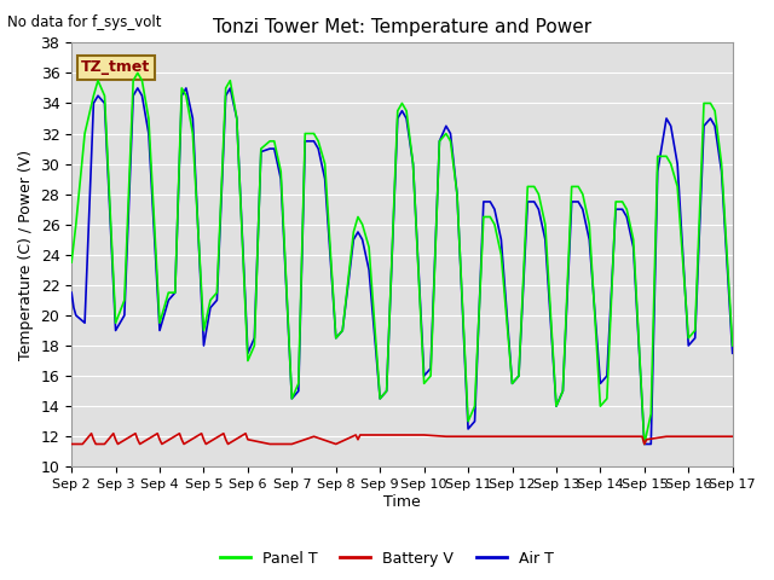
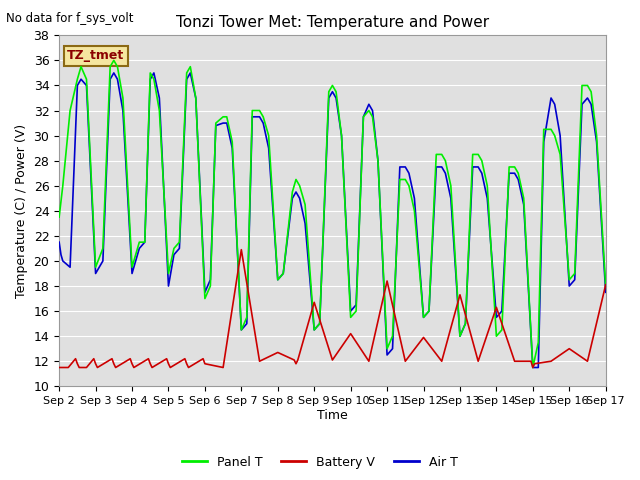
Battery V/Sep 7: 11.5 -> 20.9
Battery V/Sep 8: 11.5 -> 12.7
Battery V/Sep 9: 12.1 -> 16.7
Battery V/Sep 10: 12.1 -> 14.2
Battery V/Sep 11: 12.0 -> 18.4
Battery V/Sep 12: 12.0 -> 13.9
Battery V/Sep 13: 12.0 -> 17.3
Battery V/Sep 14: 12.0 -> 16.3
Battery V/Sep 16: 12.0 -> 13.0
Battery V/Sep 17: 12.0 -> 18.1
